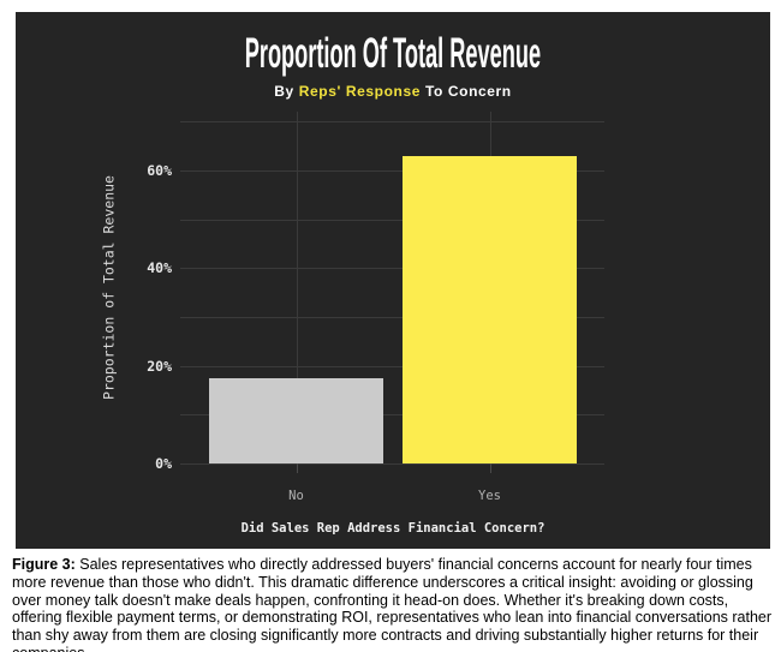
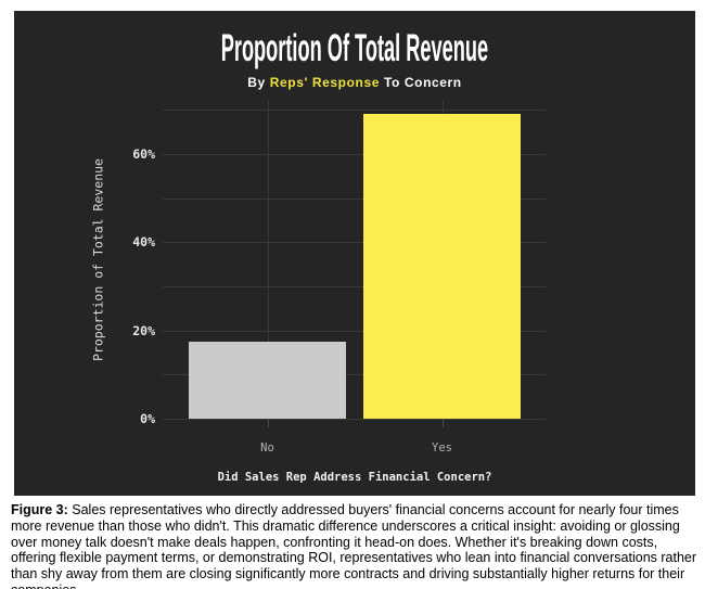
Yes: 63% -> 69%
